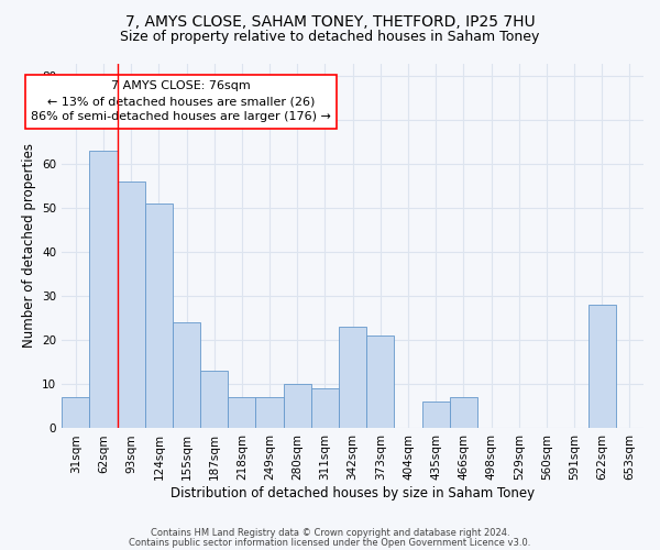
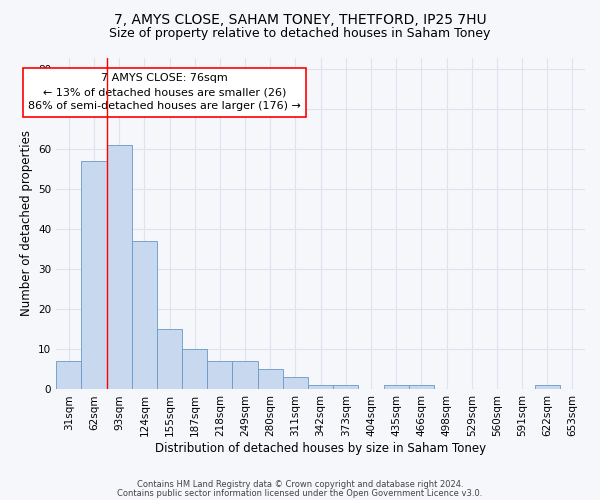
62sqm: 63 -> 57
93sqm: 56 -> 61
124sqm: 51 -> 37
155sqm: 24 -> 15
187sqm: 13 -> 10
280sqm: 10 -> 5
311sqm: 9 -> 3
342sqm: 23 -> 1
373sqm: 21 -> 1
435sqm: 6 -> 1
466sqm: 7 -> 1
622sqm: 28 -> 1
